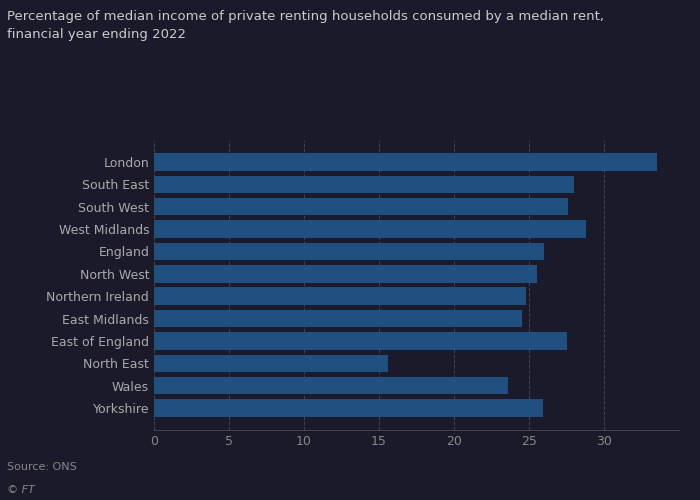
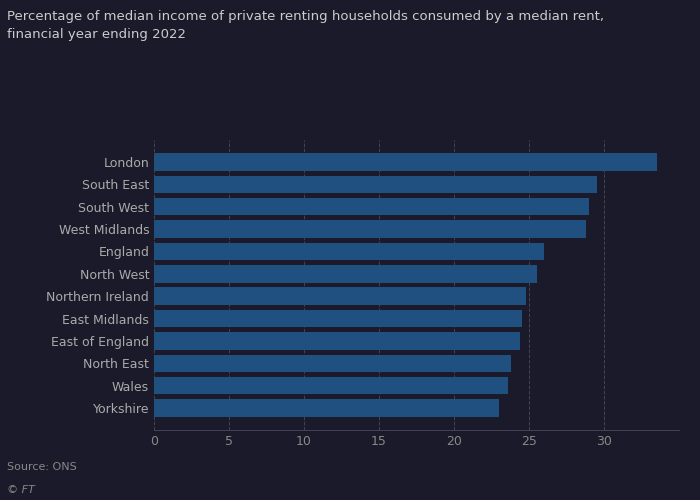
South East: 28.0 -> 29.5
South West: 27.6 -> 29.0
East of England: 27.5 -> 24.4
North East: 15.6 -> 23.8
Yorkshire: 25.9 -> 23.0
